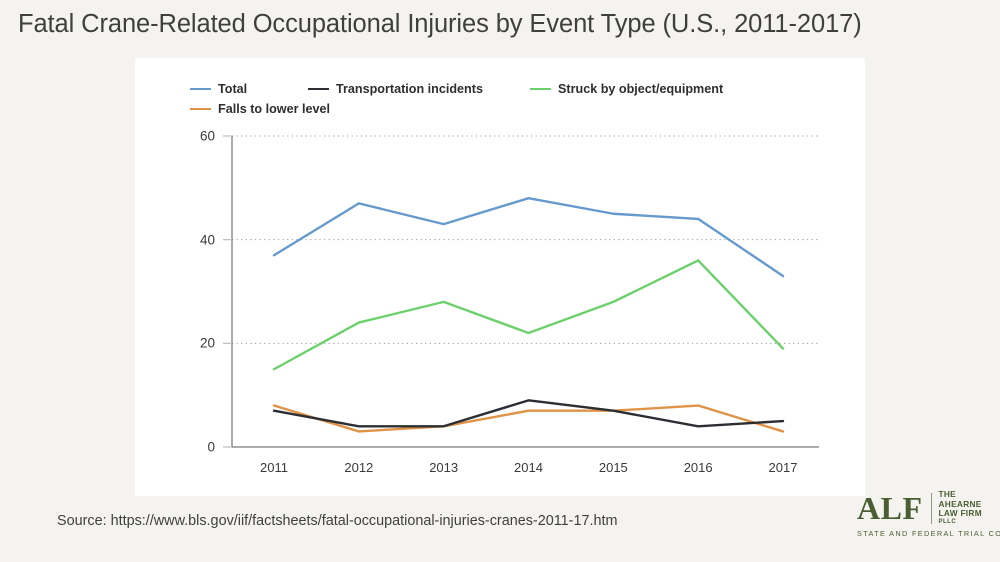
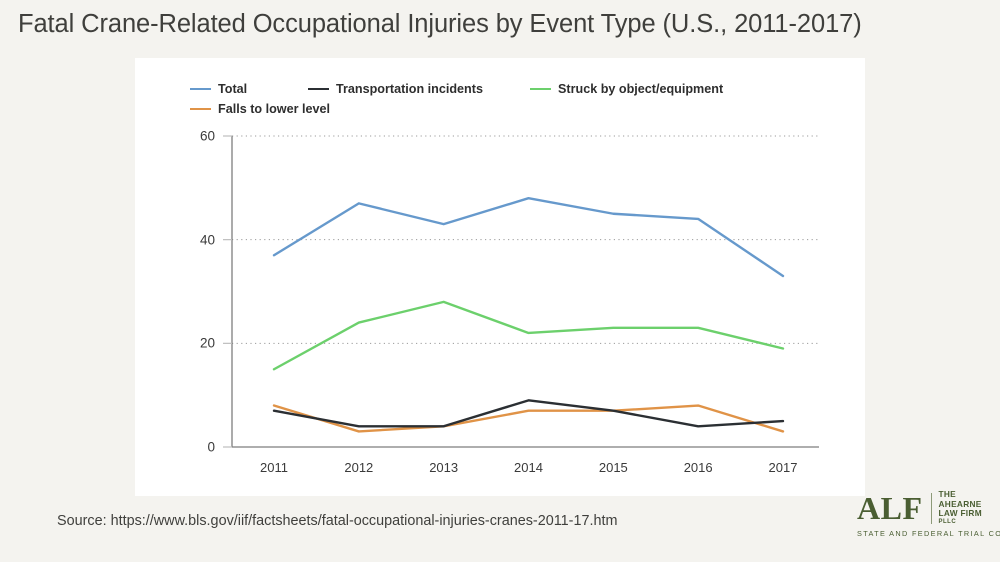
Struck by object/equipment/2015: 28 -> 23
Struck by object/equipment/2016: 36 -> 23
